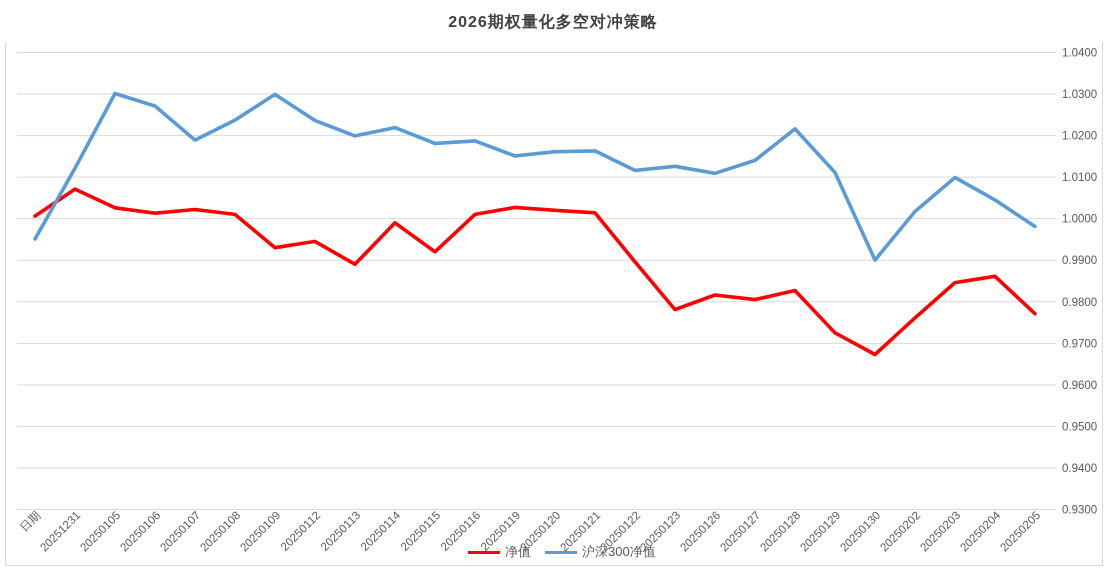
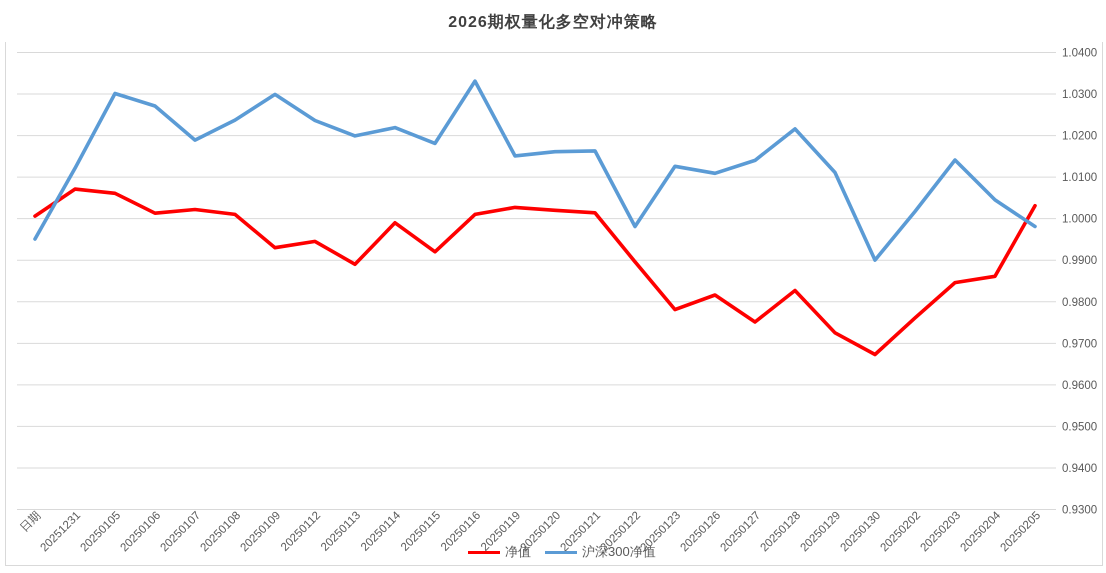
净值/20250105: 1.002 -> 1.006
沪深300净值/20250116: 1.019 -> 1.033
沪深300净值/20250122: 1.012 -> 0.998
净值/20250127: 0.980 -> 0.975
沪深300净值/20250203: 1.010 -> 1.014
净值/20250205: 0.977 -> 1.003
